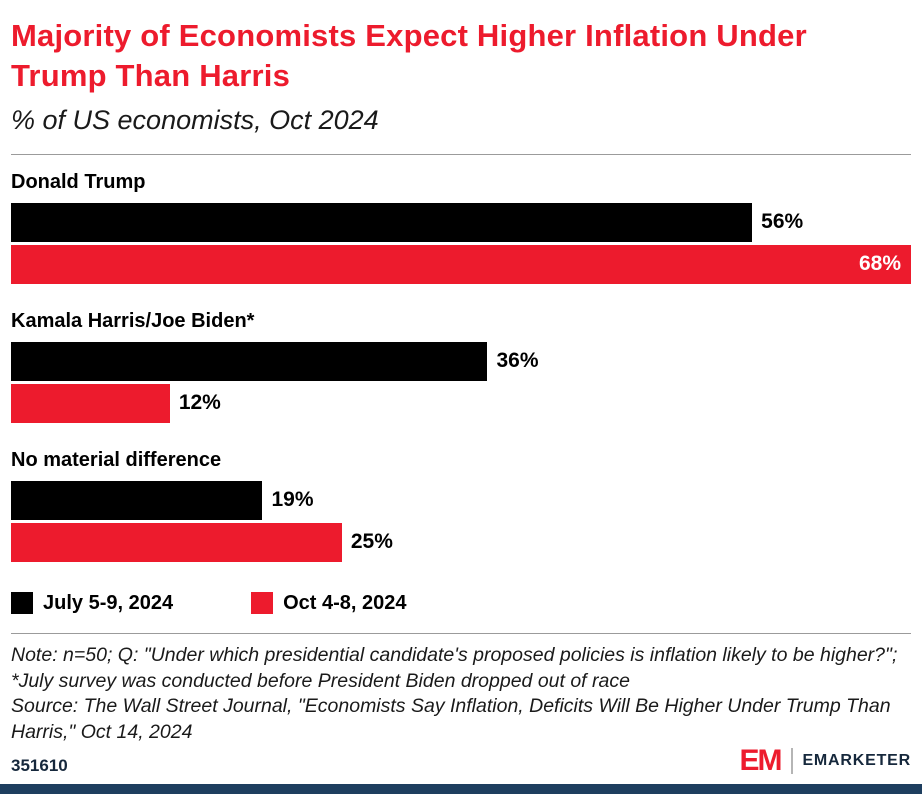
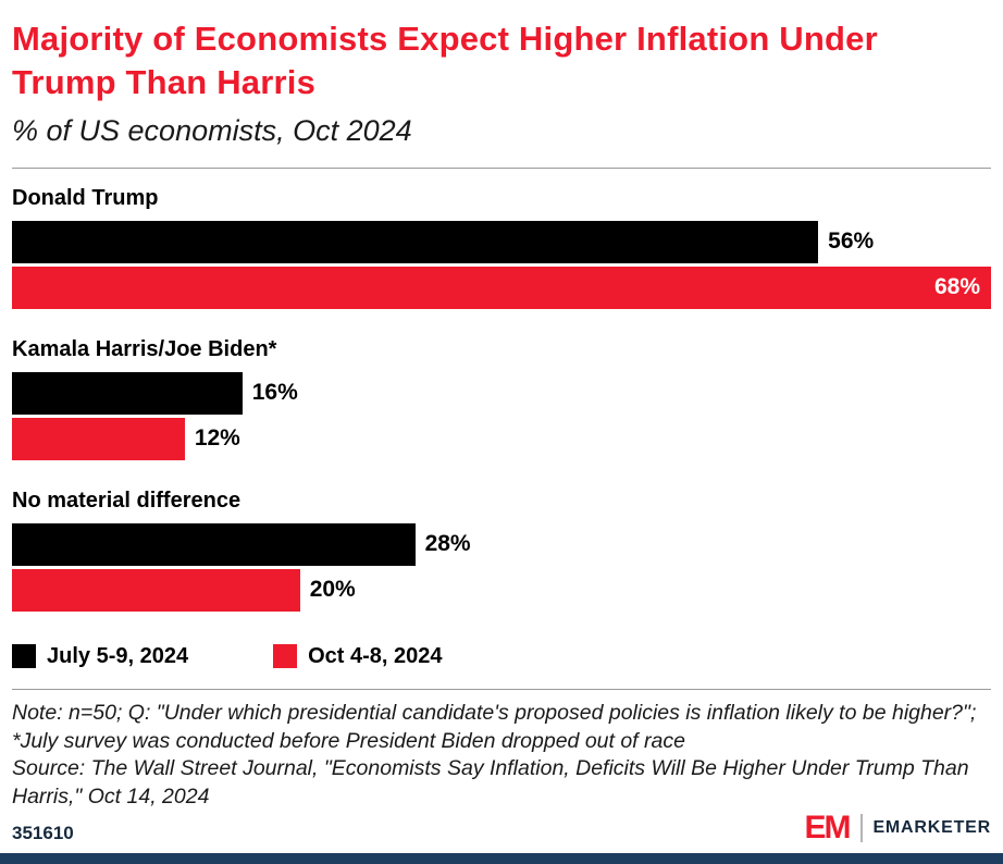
July 5-9, 2024/Kamala Harris/Joe Biden*: 36% -> 16%
July 5-9, 2024/No material difference: 19% -> 28%
Oct 4-8, 2024/No material difference: 25% -> 20%
